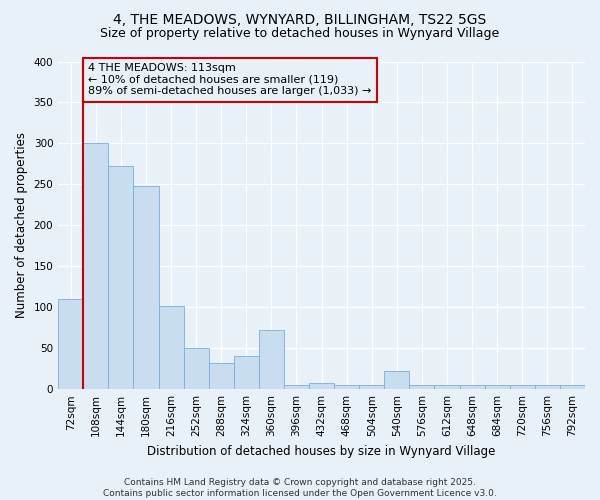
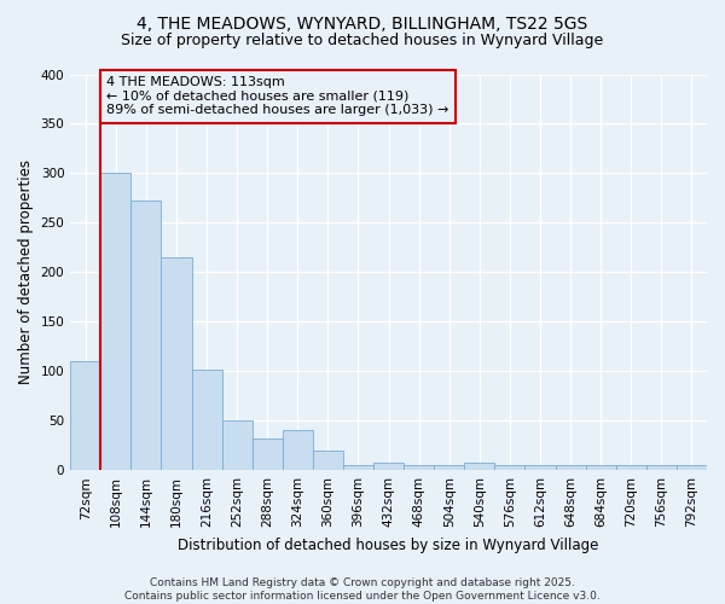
180sqm: 248 -> 215
360sqm: 72 -> 20
540sqm: 22 -> 8
